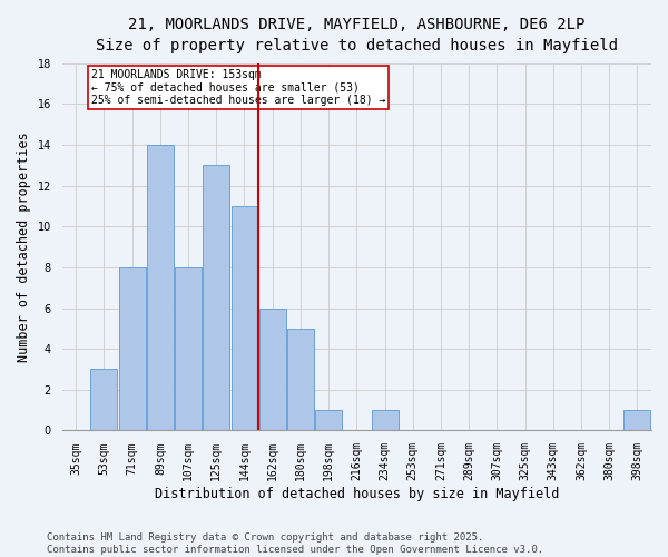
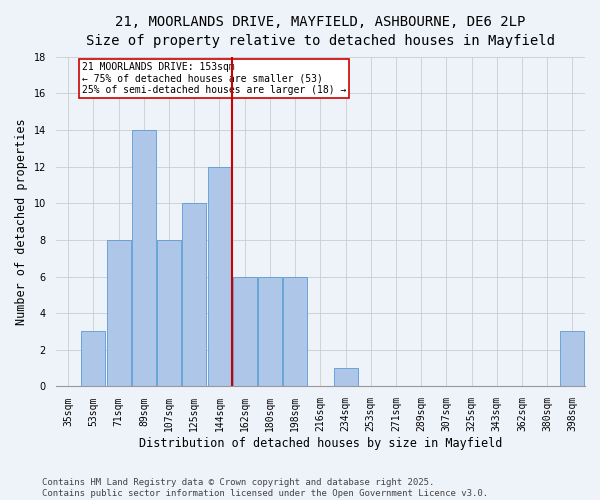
125sqm: 13 -> 10
144sqm: 11 -> 12
180sqm: 5 -> 6
198sqm: 1 -> 6
398sqm: 1 -> 3
